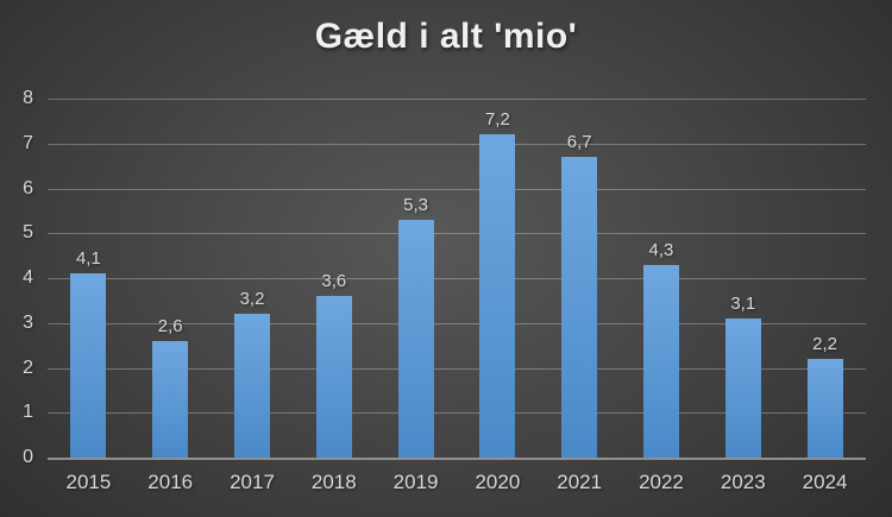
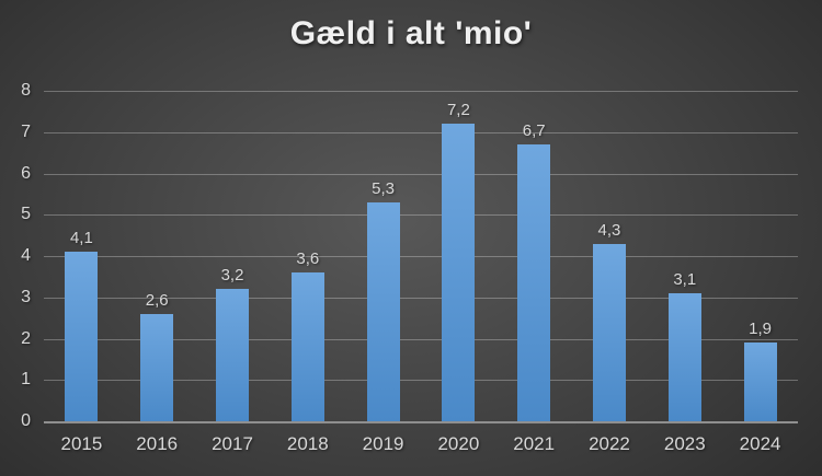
2024: 2,2 -> 1,9
